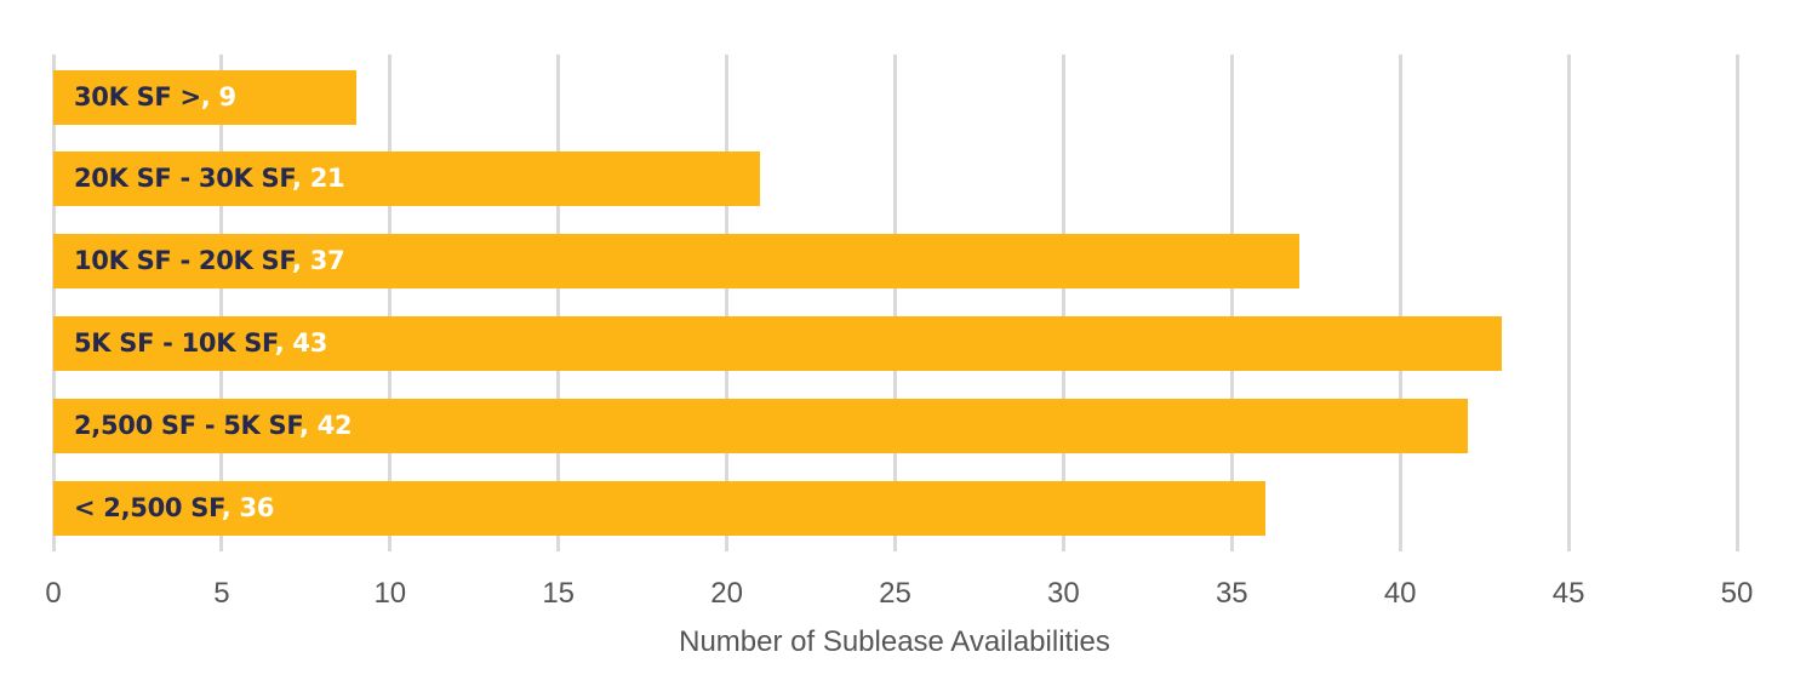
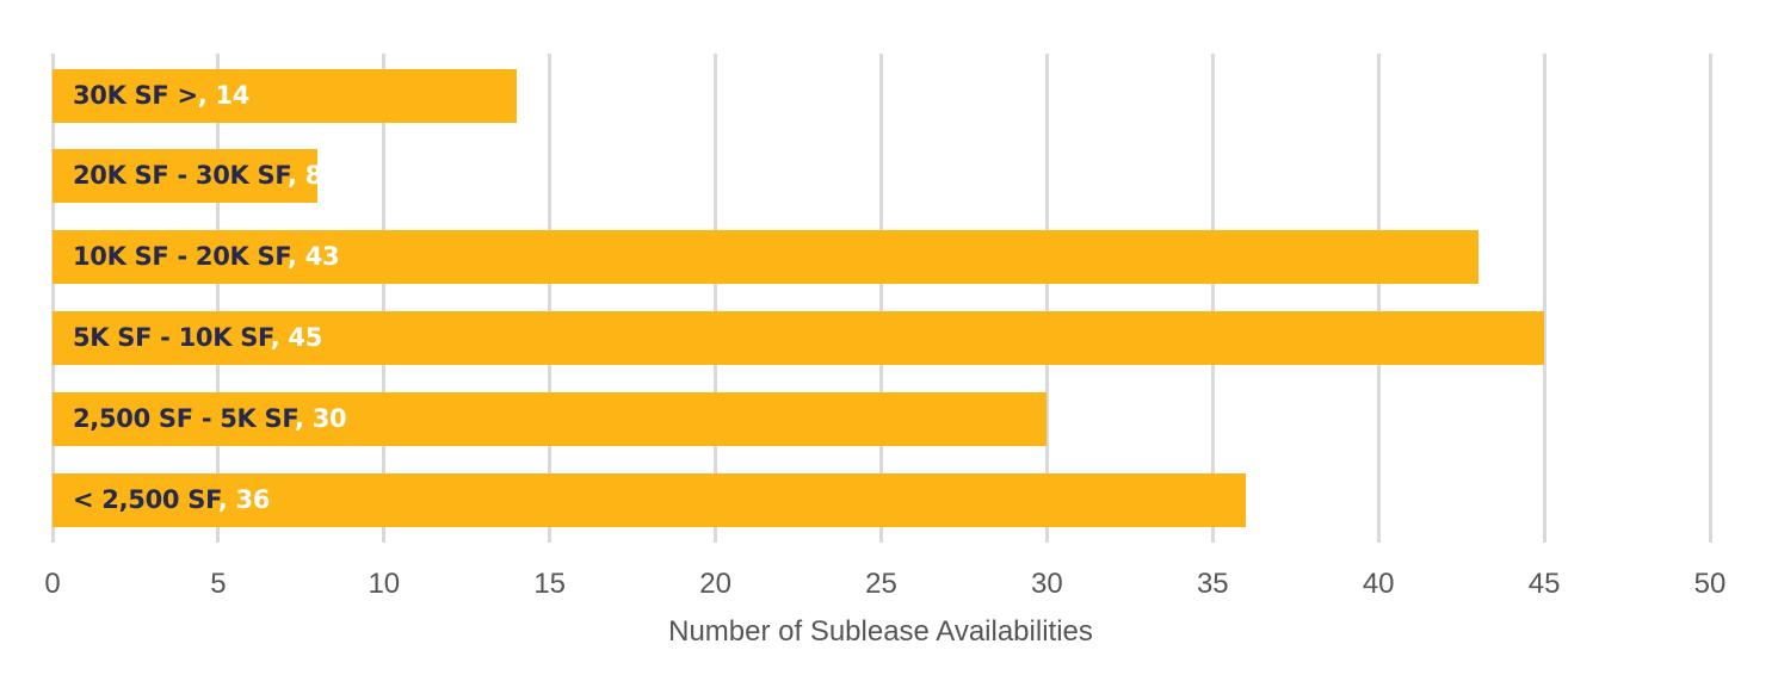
30K SF >: 9 -> 14
20K SF - 30K SF: 21 -> 8
10K SF - 20K SF: 37 -> 43
5K SF - 10K SF: 43 -> 45
2,500 SF - 5K SF: 42 -> 30
